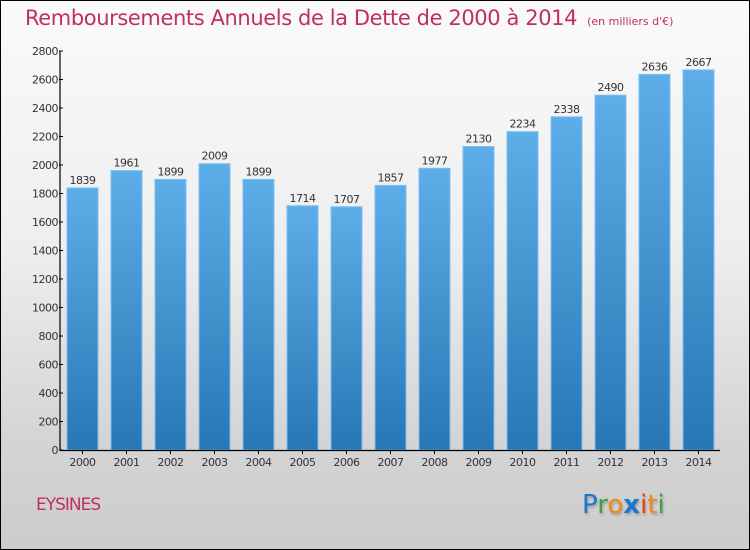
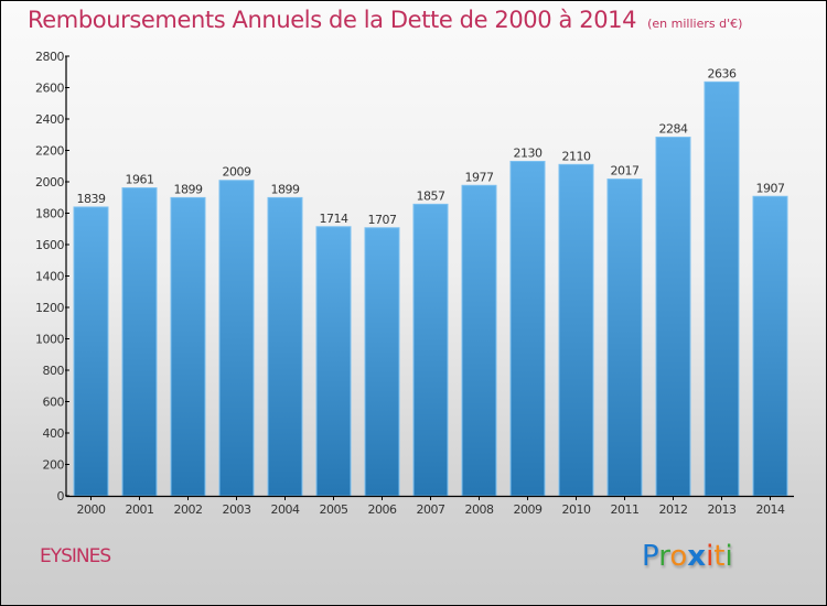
2010: 2234 -> 2110
2011: 2338 -> 2017
2012: 2490 -> 2284
2014: 2667 -> 1907
